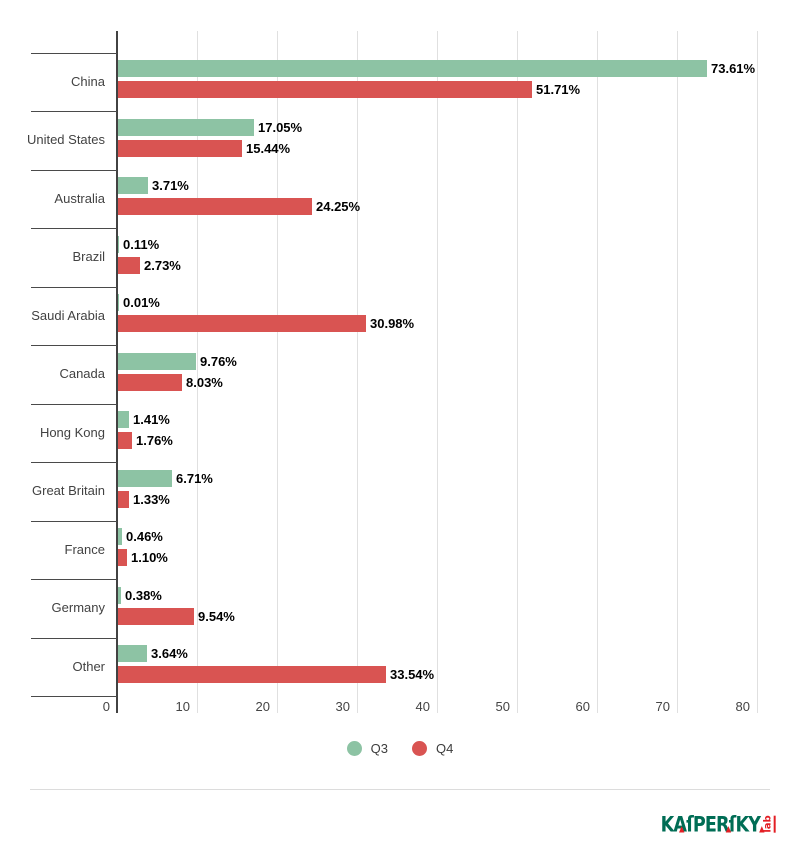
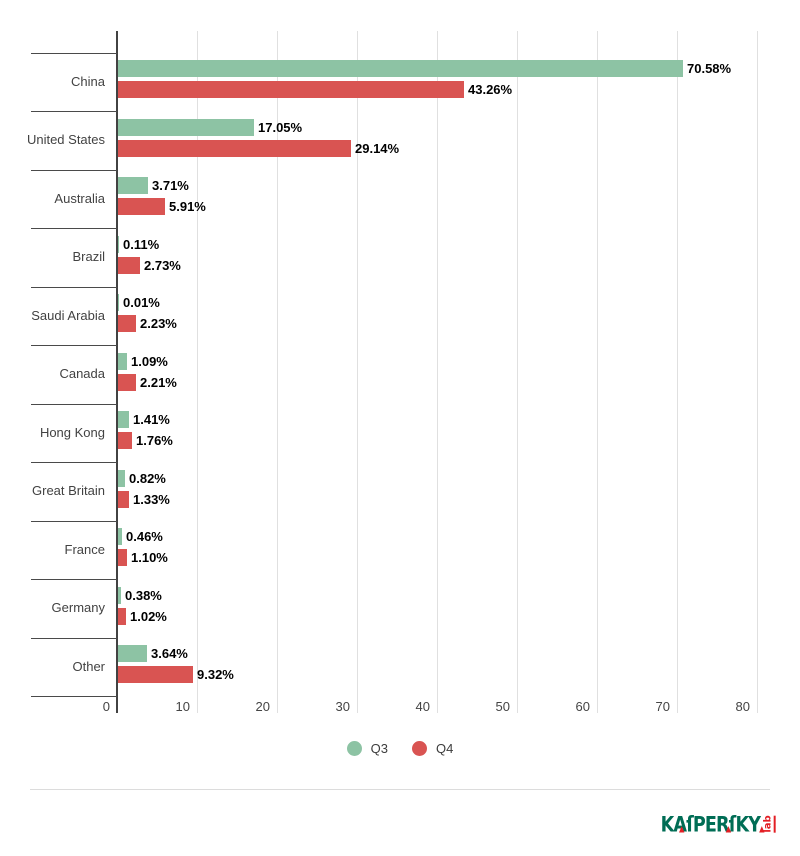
Q3/China: 73.61% -> 70.58%
Q4/China: 51.71% -> 43.26%
Q4/United States: 15.44% -> 29.14%
Q4/Australia: 24.25% -> 5.91%
Q4/Saudi Arabia: 30.98% -> 2.23%
Q3/Canada: 9.76% -> 1.09%
Q4/Canada: 8.03% -> 2.21%
Q3/Great Britain: 6.71% -> 0.82%
Q4/Germany: 9.54% -> 1.02%
Q4/Other: 33.54% -> 9.32%
